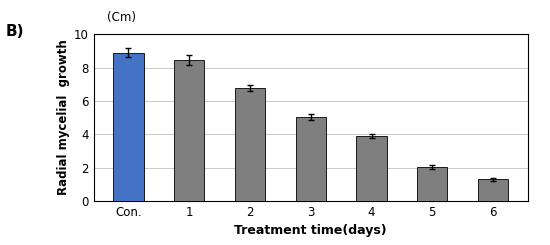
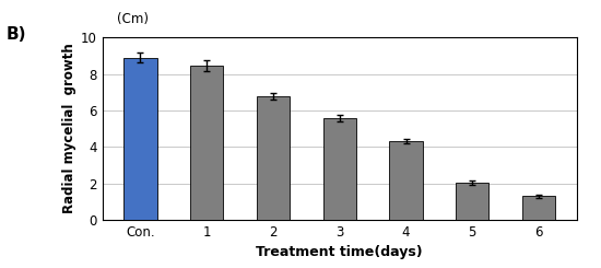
3: 5.0 -> 5.6
4: 3.9 -> 4.3
